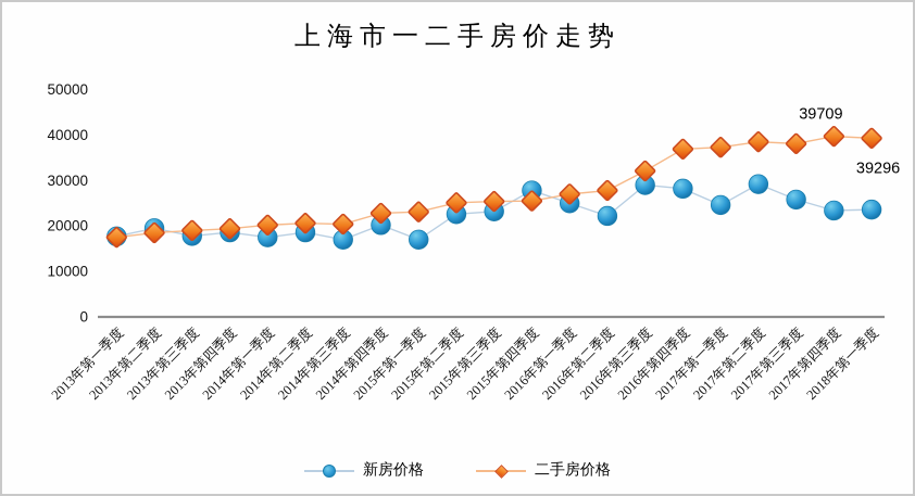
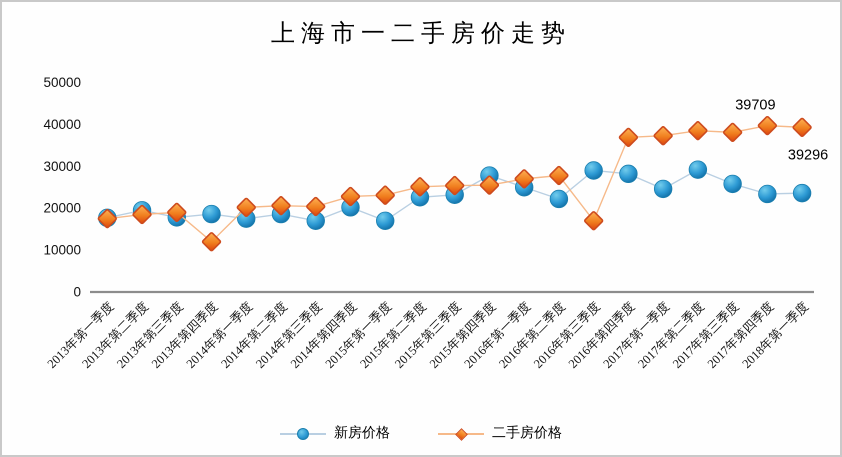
二手房价格/2013年第四季度: 19000 -> 12000
二手房价格/2016年第三季度: 32000 -> 17000
